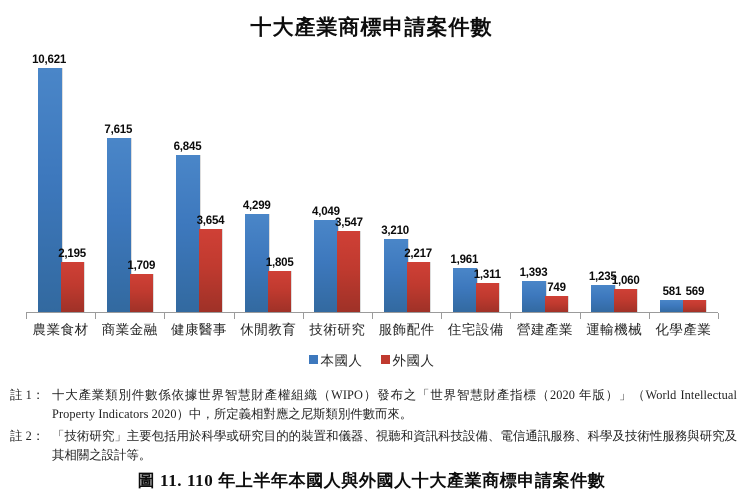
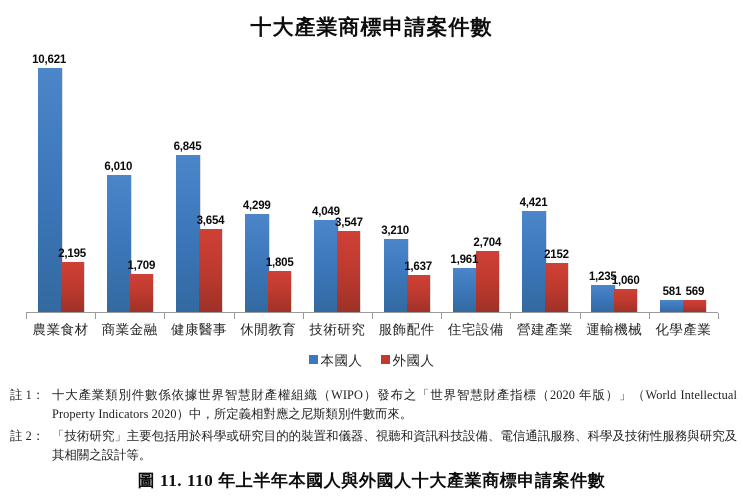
本國人/商業金融: 7,615 -> 6,010
外國人/服飾配件: 2,217 -> 1,637
外國人/住宅設備: 1,311 -> 2,704
本國人/營建產業: 1,393 -> 4,421
外國人/營建產業: 749 -> 2152
